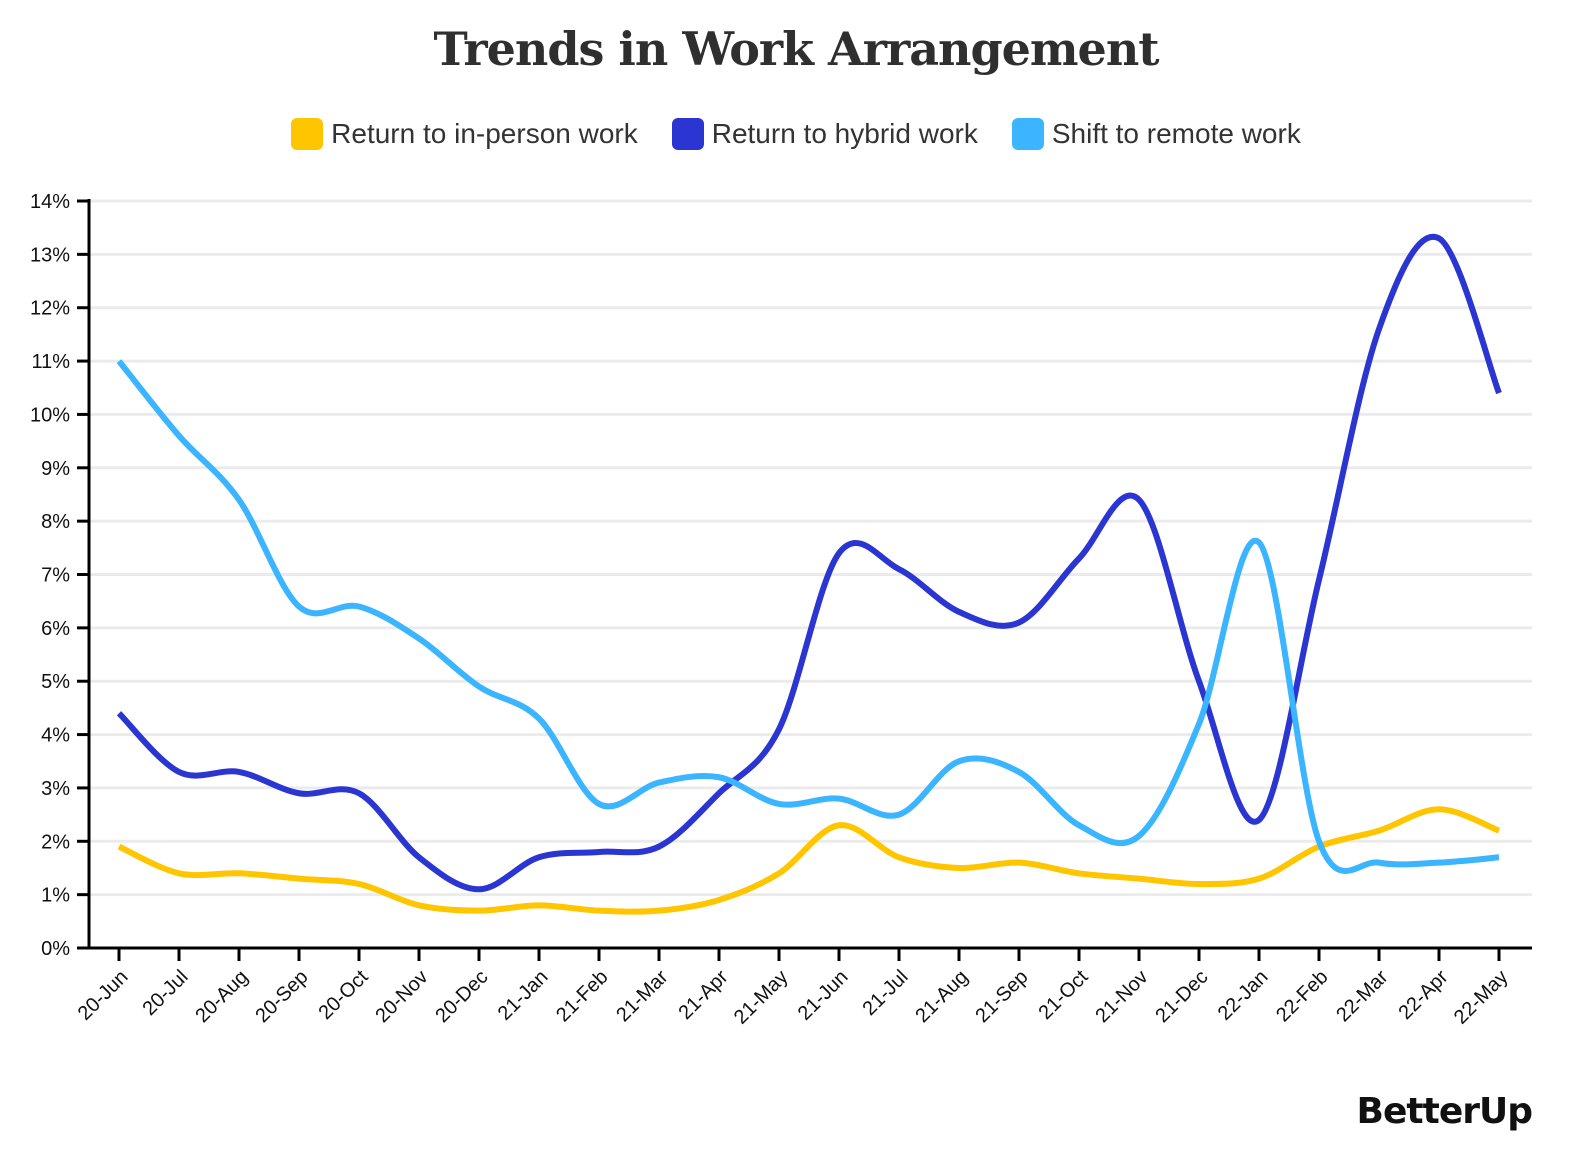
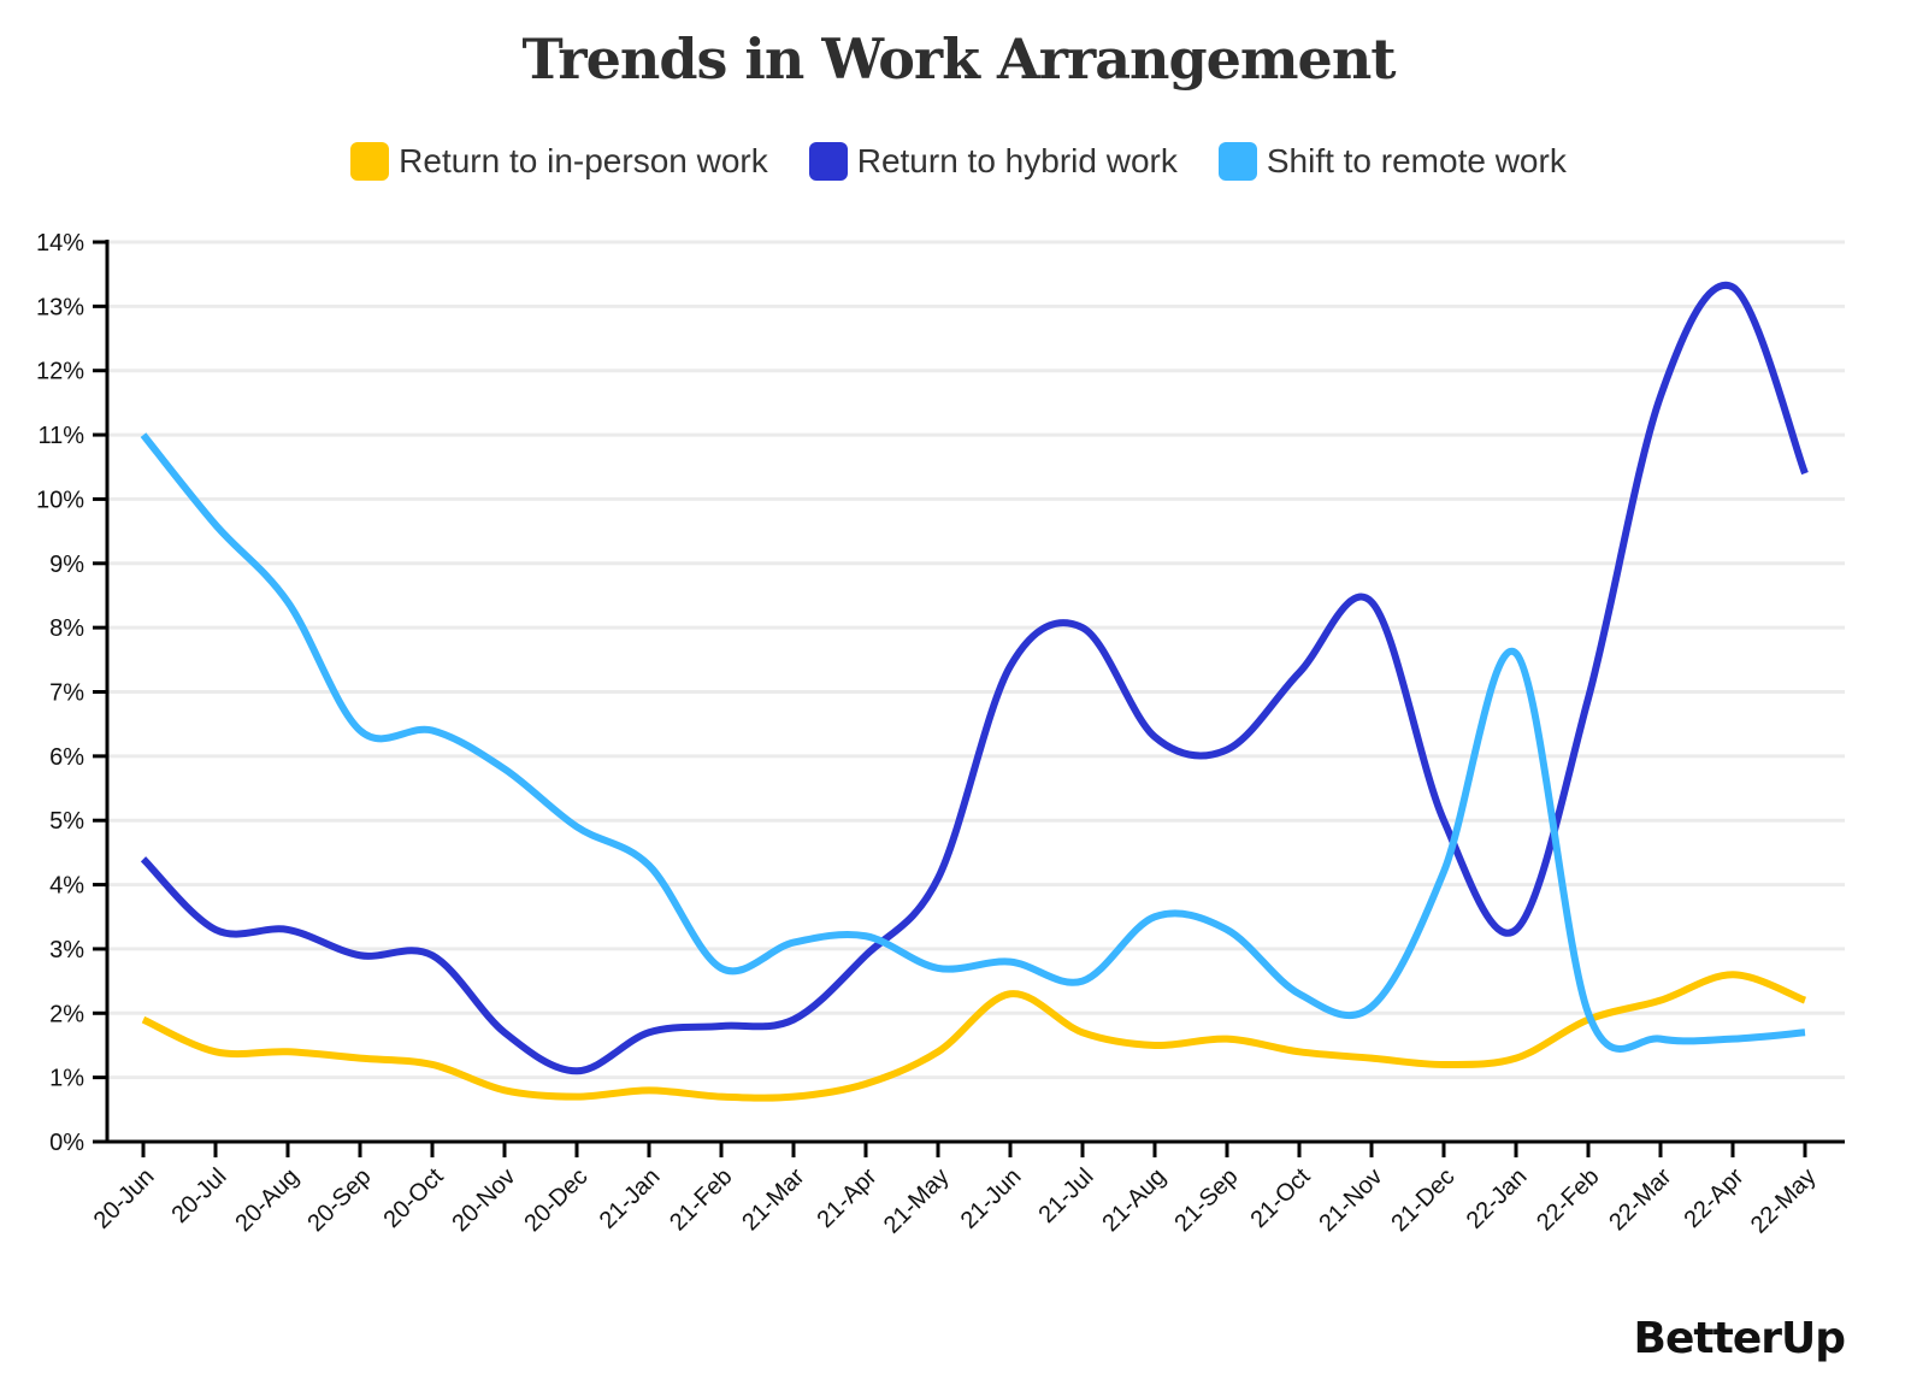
Return to hybrid work/21-Jul: 7.1% -> 8.0%
Return to hybrid work/22-Jan: 2.4% -> 3.3%
